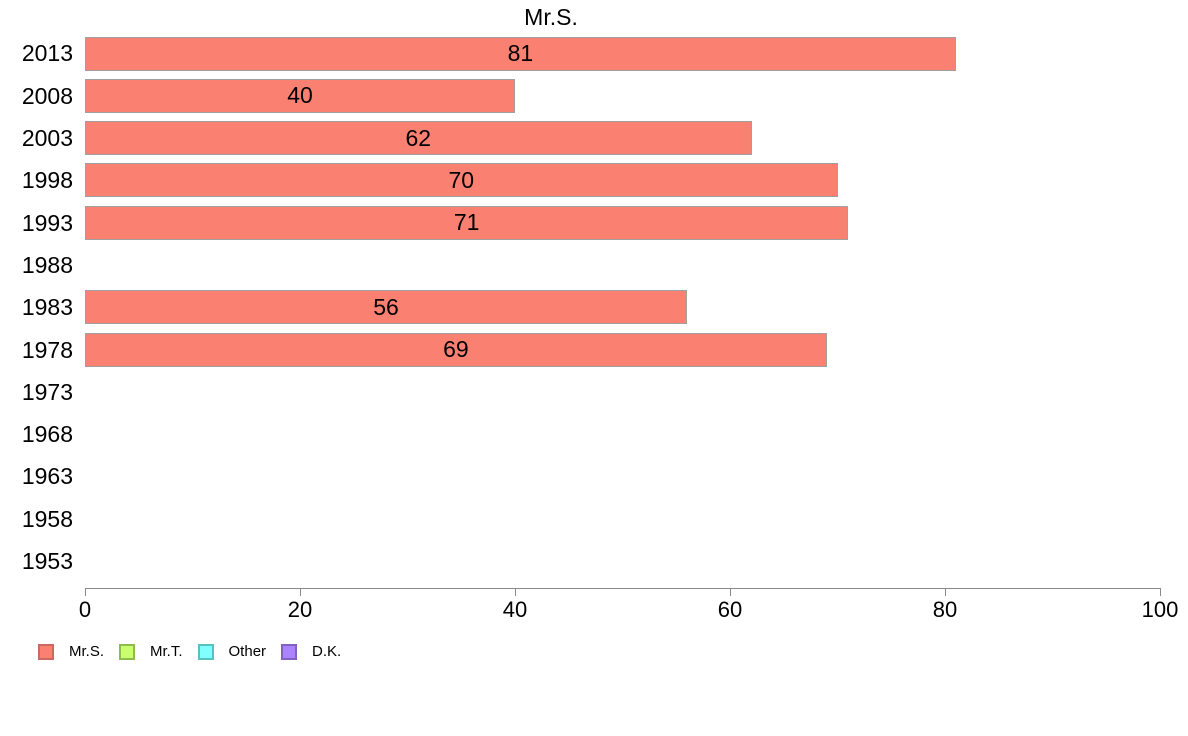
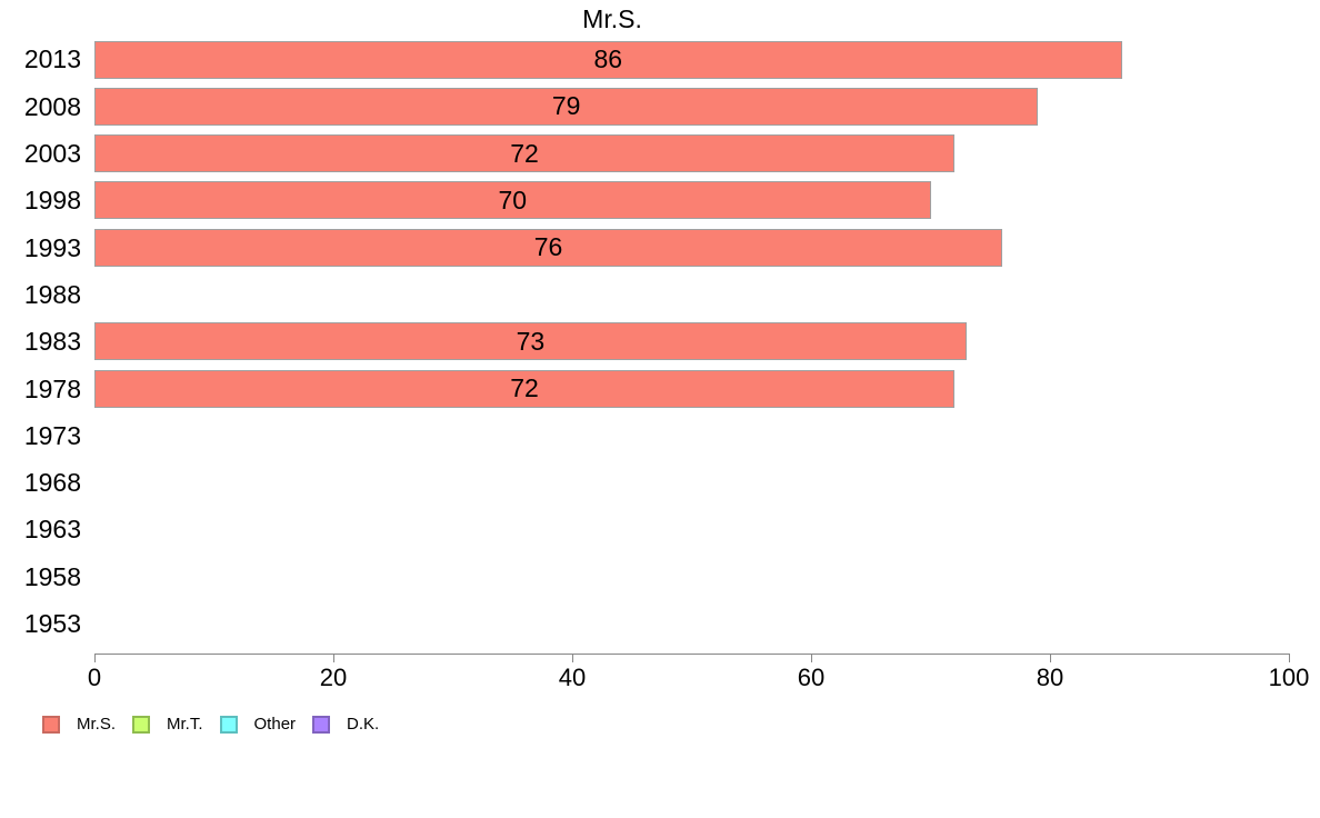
2013: 81 -> 86
2008: 40 -> 79
2003: 62 -> 72
1993: 71 -> 76
1983: 56 -> 73
1978: 69 -> 72
